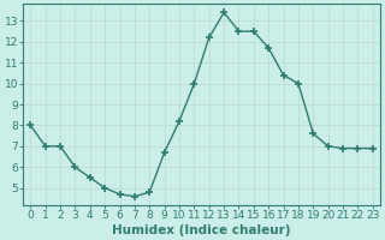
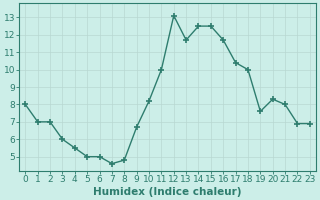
6: 4.7 -> 5.0
12: 12.2 -> 13.1
13: 13.4 -> 11.7
20: 7.0 -> 8.3
21: 6.9 -> 8.0
